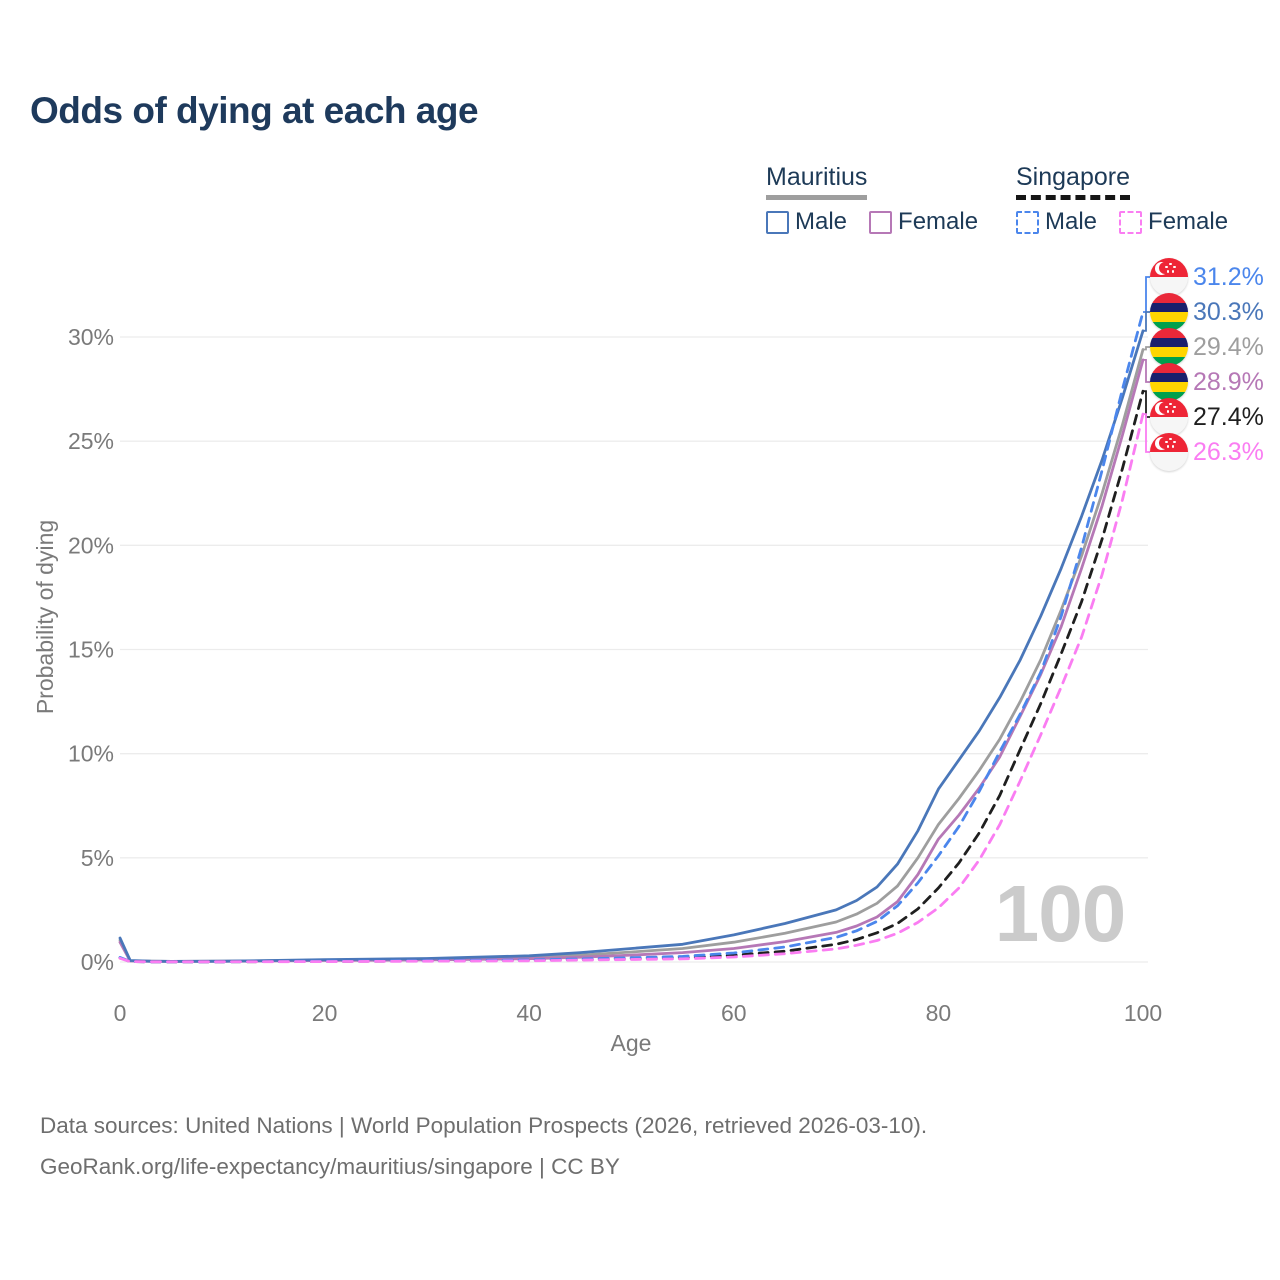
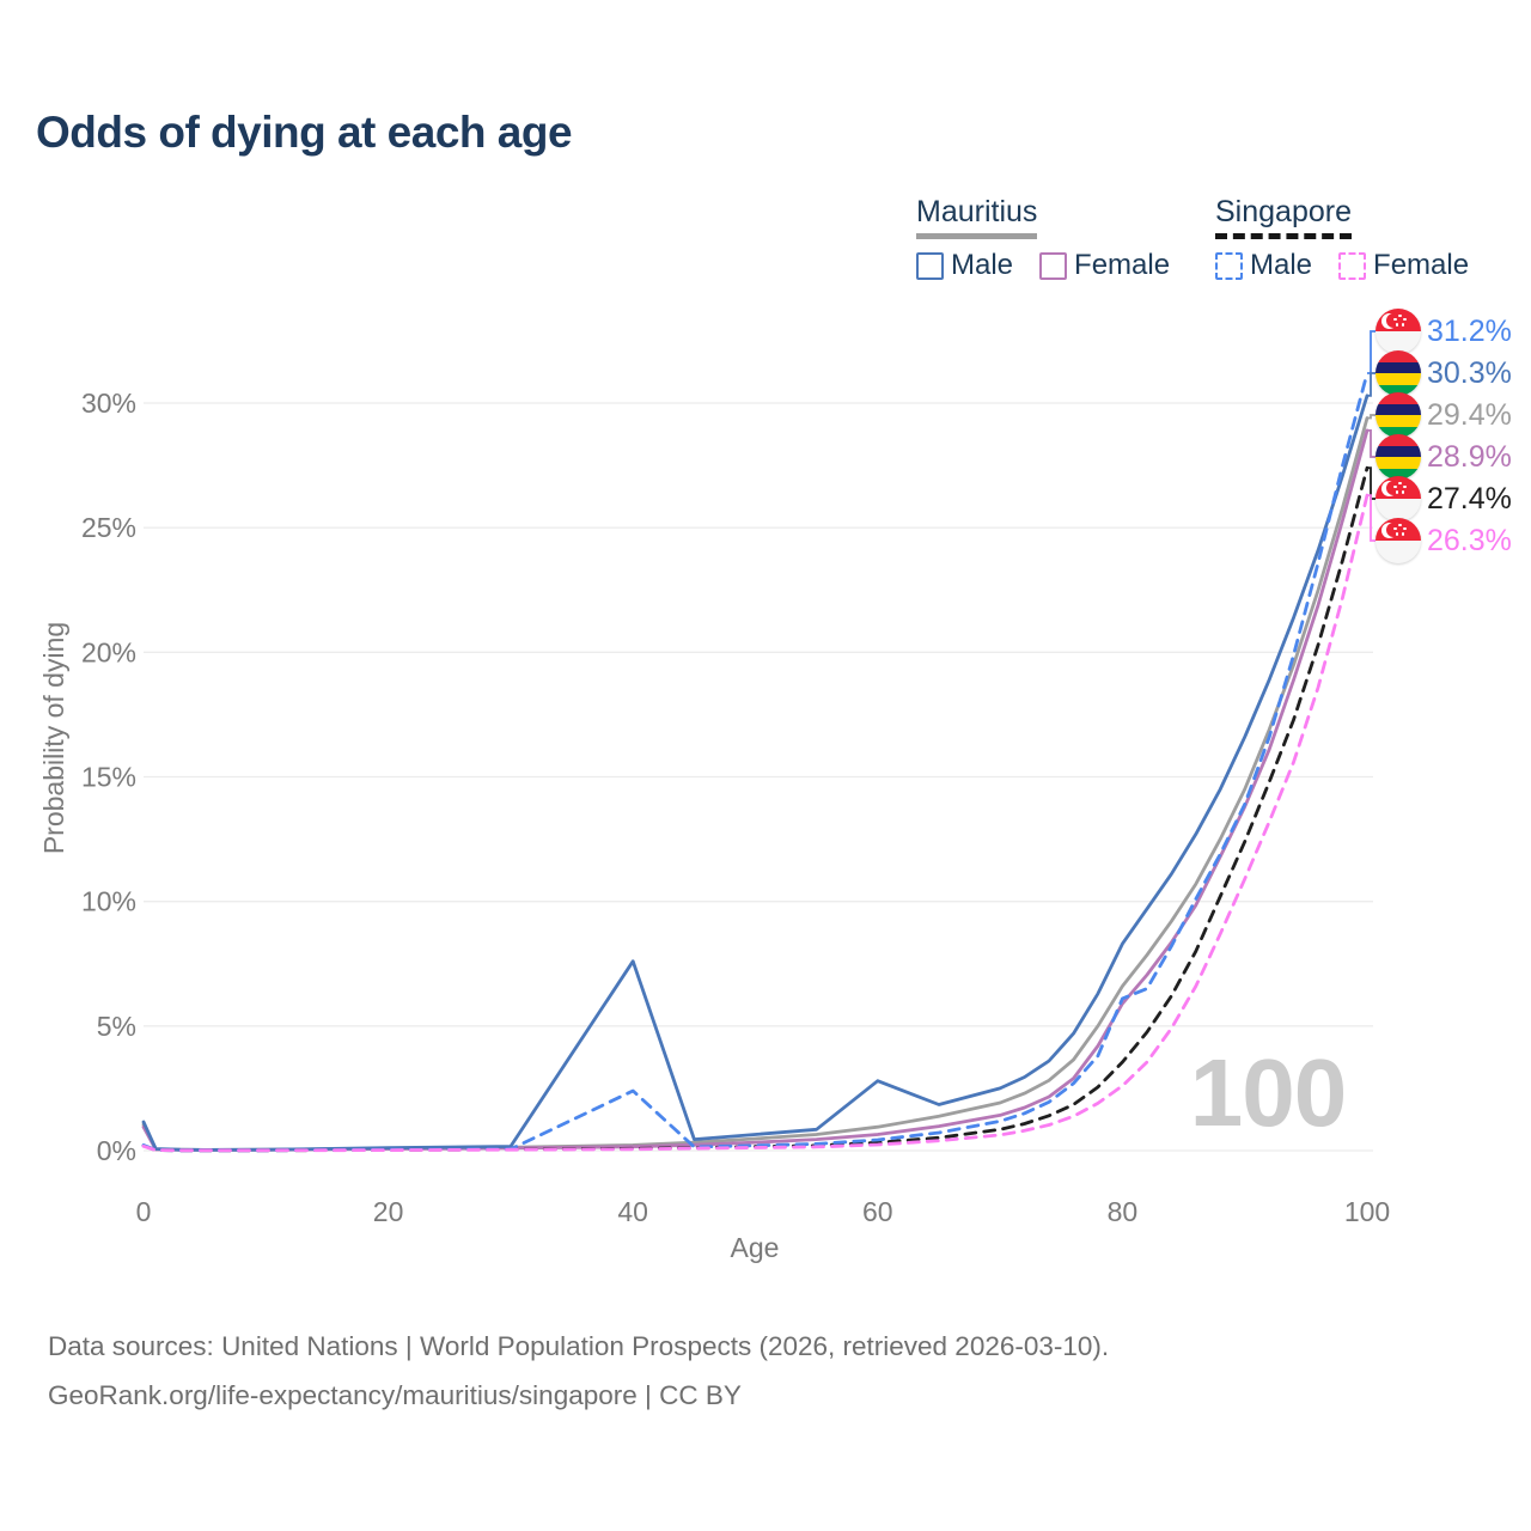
Mauritius Male/40: 0.3% -> 7.6%
Singapore Male/40: 0.1% -> 2.4%
Mauritius Male/60: 1.3% -> 2.8%
Singapore Male/80: 5.1% -> 6.1%
